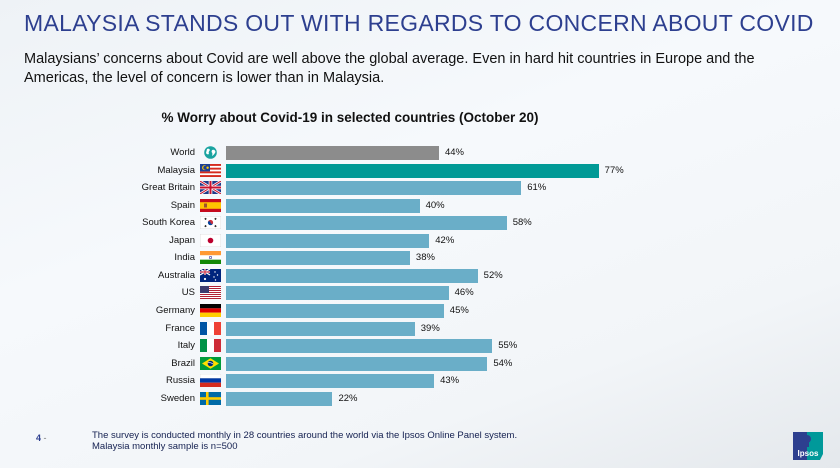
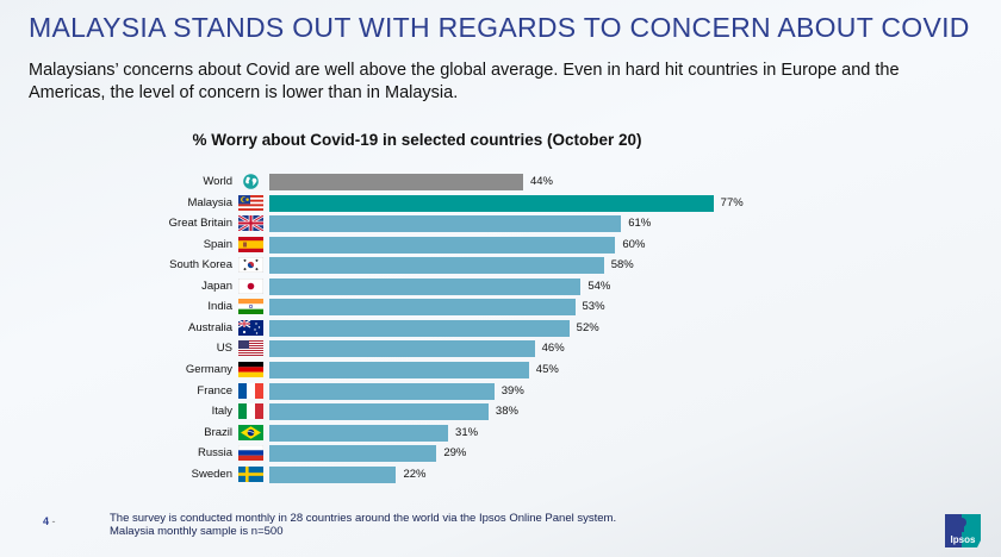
Spain: 40% -> 60%
Japan: 42% -> 54%
India: 38% -> 53%
Italy: 55% -> 38%
Brazil: 54% -> 31%
Russia: 43% -> 29%
